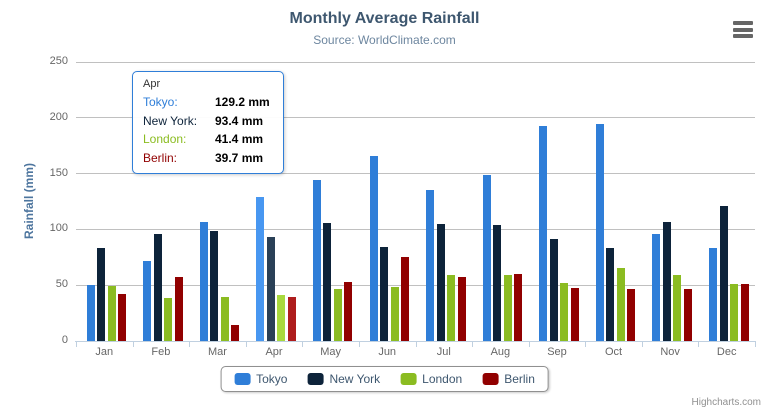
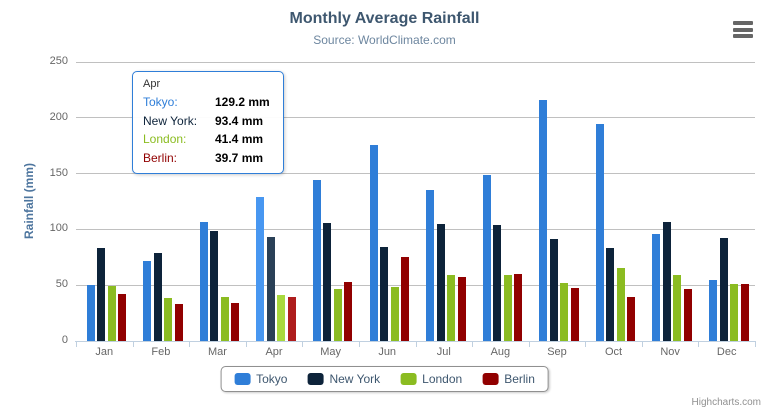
New York/Feb: 96 -> 79
Berlin/Feb: 57 -> 33
Berlin/Mar: 14 -> 34
Tokyo/Jun: 166 -> 176
Tokyo/Sep: 193 -> 216
Berlin/Oct: 47 -> 39
Tokyo/Dec: 83 -> 54
New York/Dec: 121 -> 92
